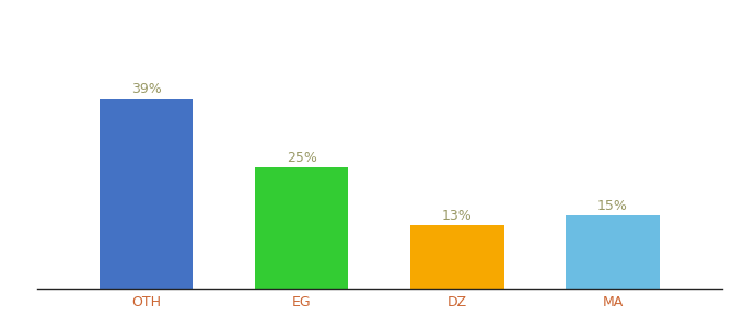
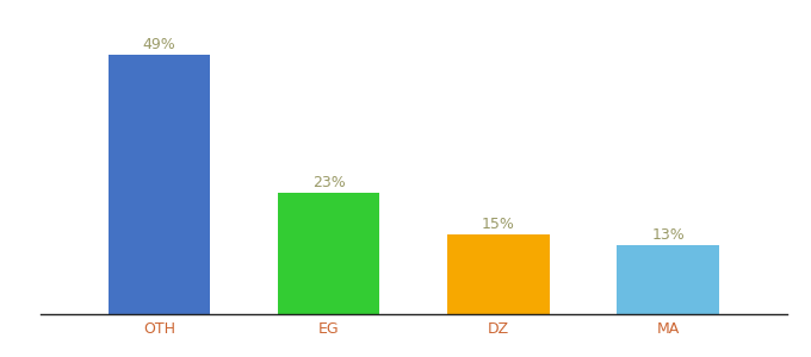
OTH: 39% -> 49%
EG: 25% -> 23%
DZ: 13% -> 15%
MA: 15% -> 13%
